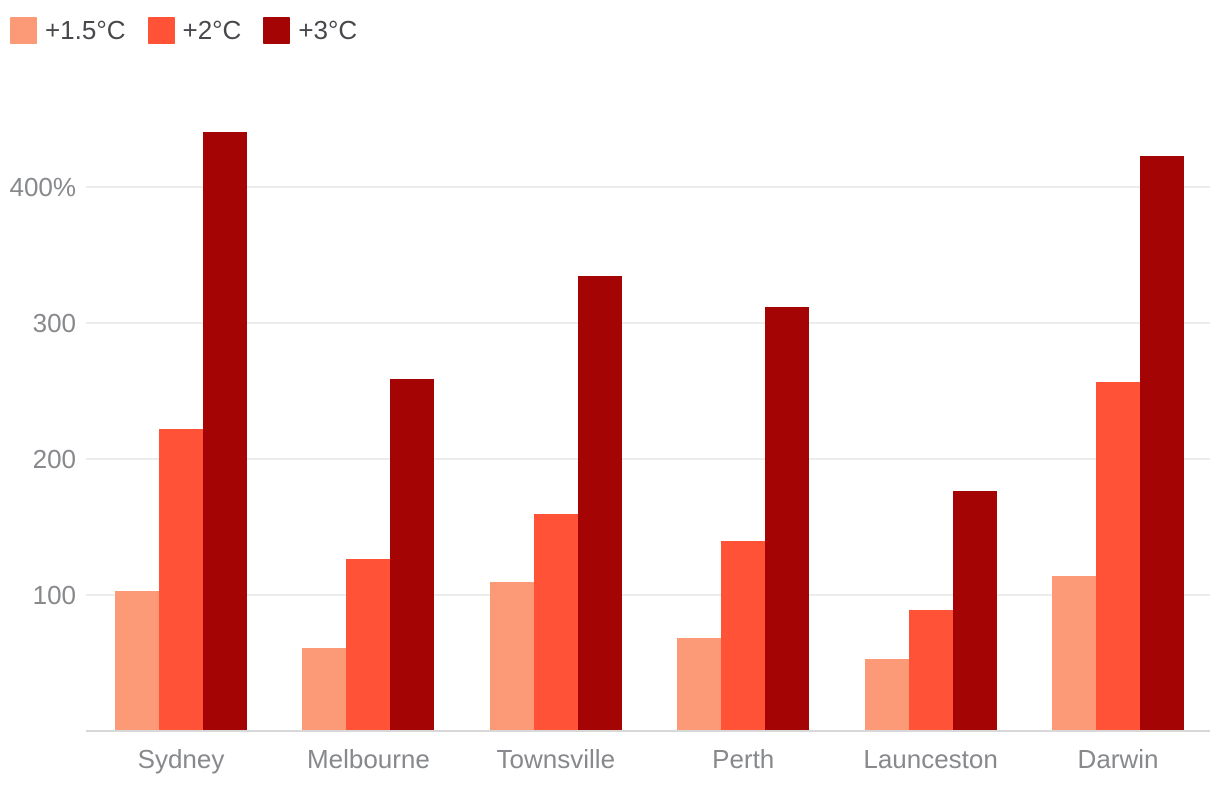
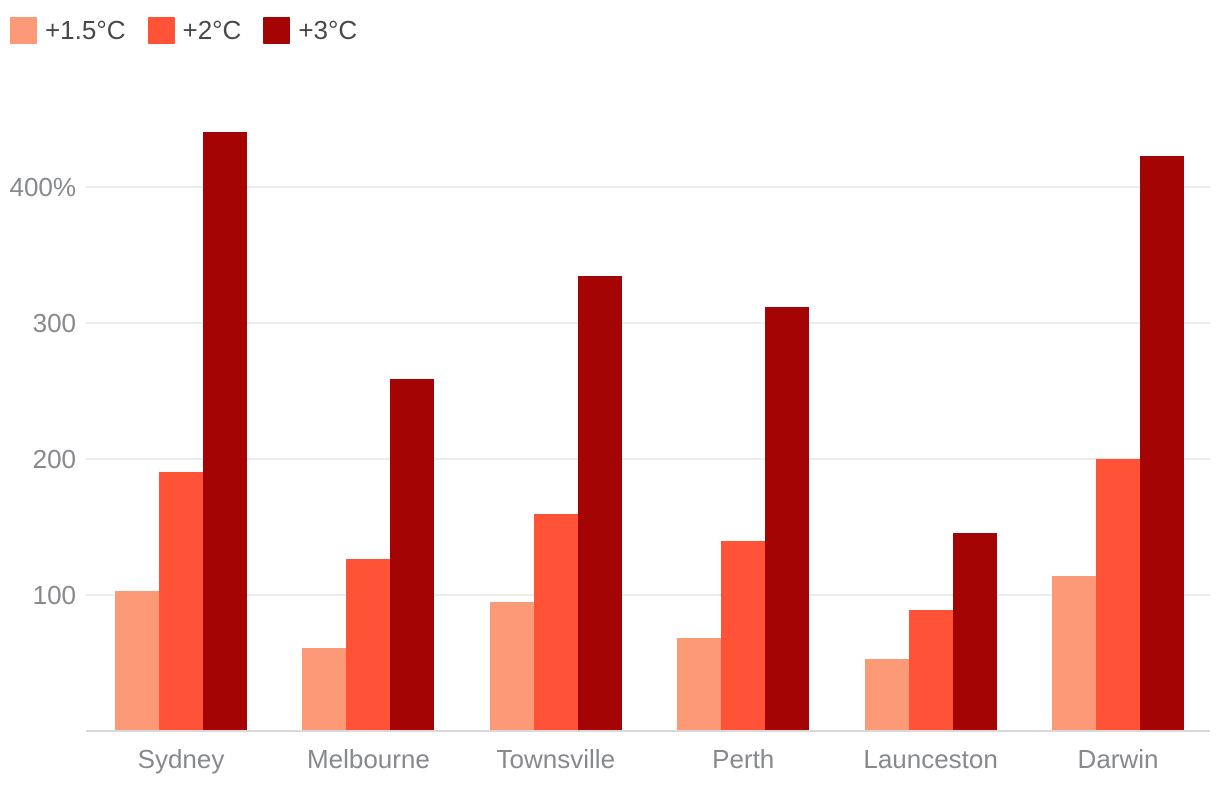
+2°C/Sydney: 221% -> 190%
+1.5°C/Townsville: 109% -> 94%
+3°C/Launceston: 176% -> 145%
+2°C/Darwin: 256% -> 199%
